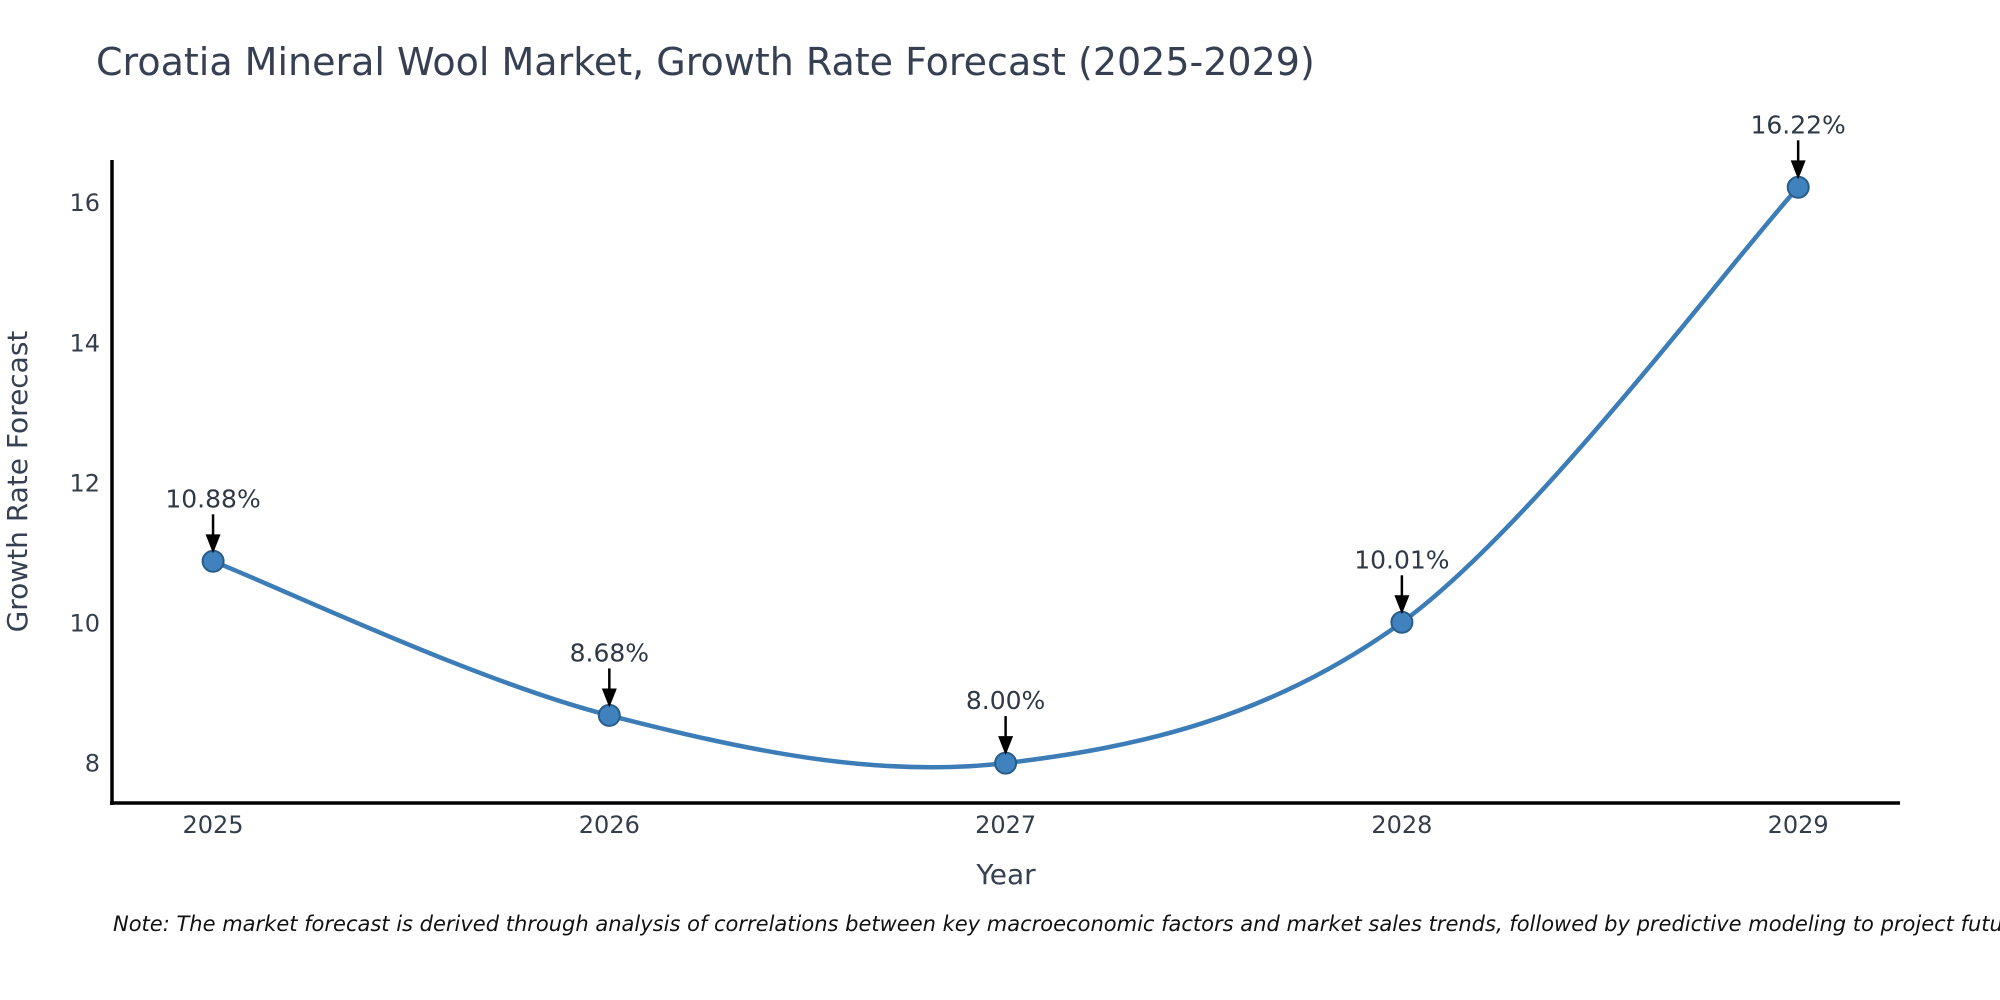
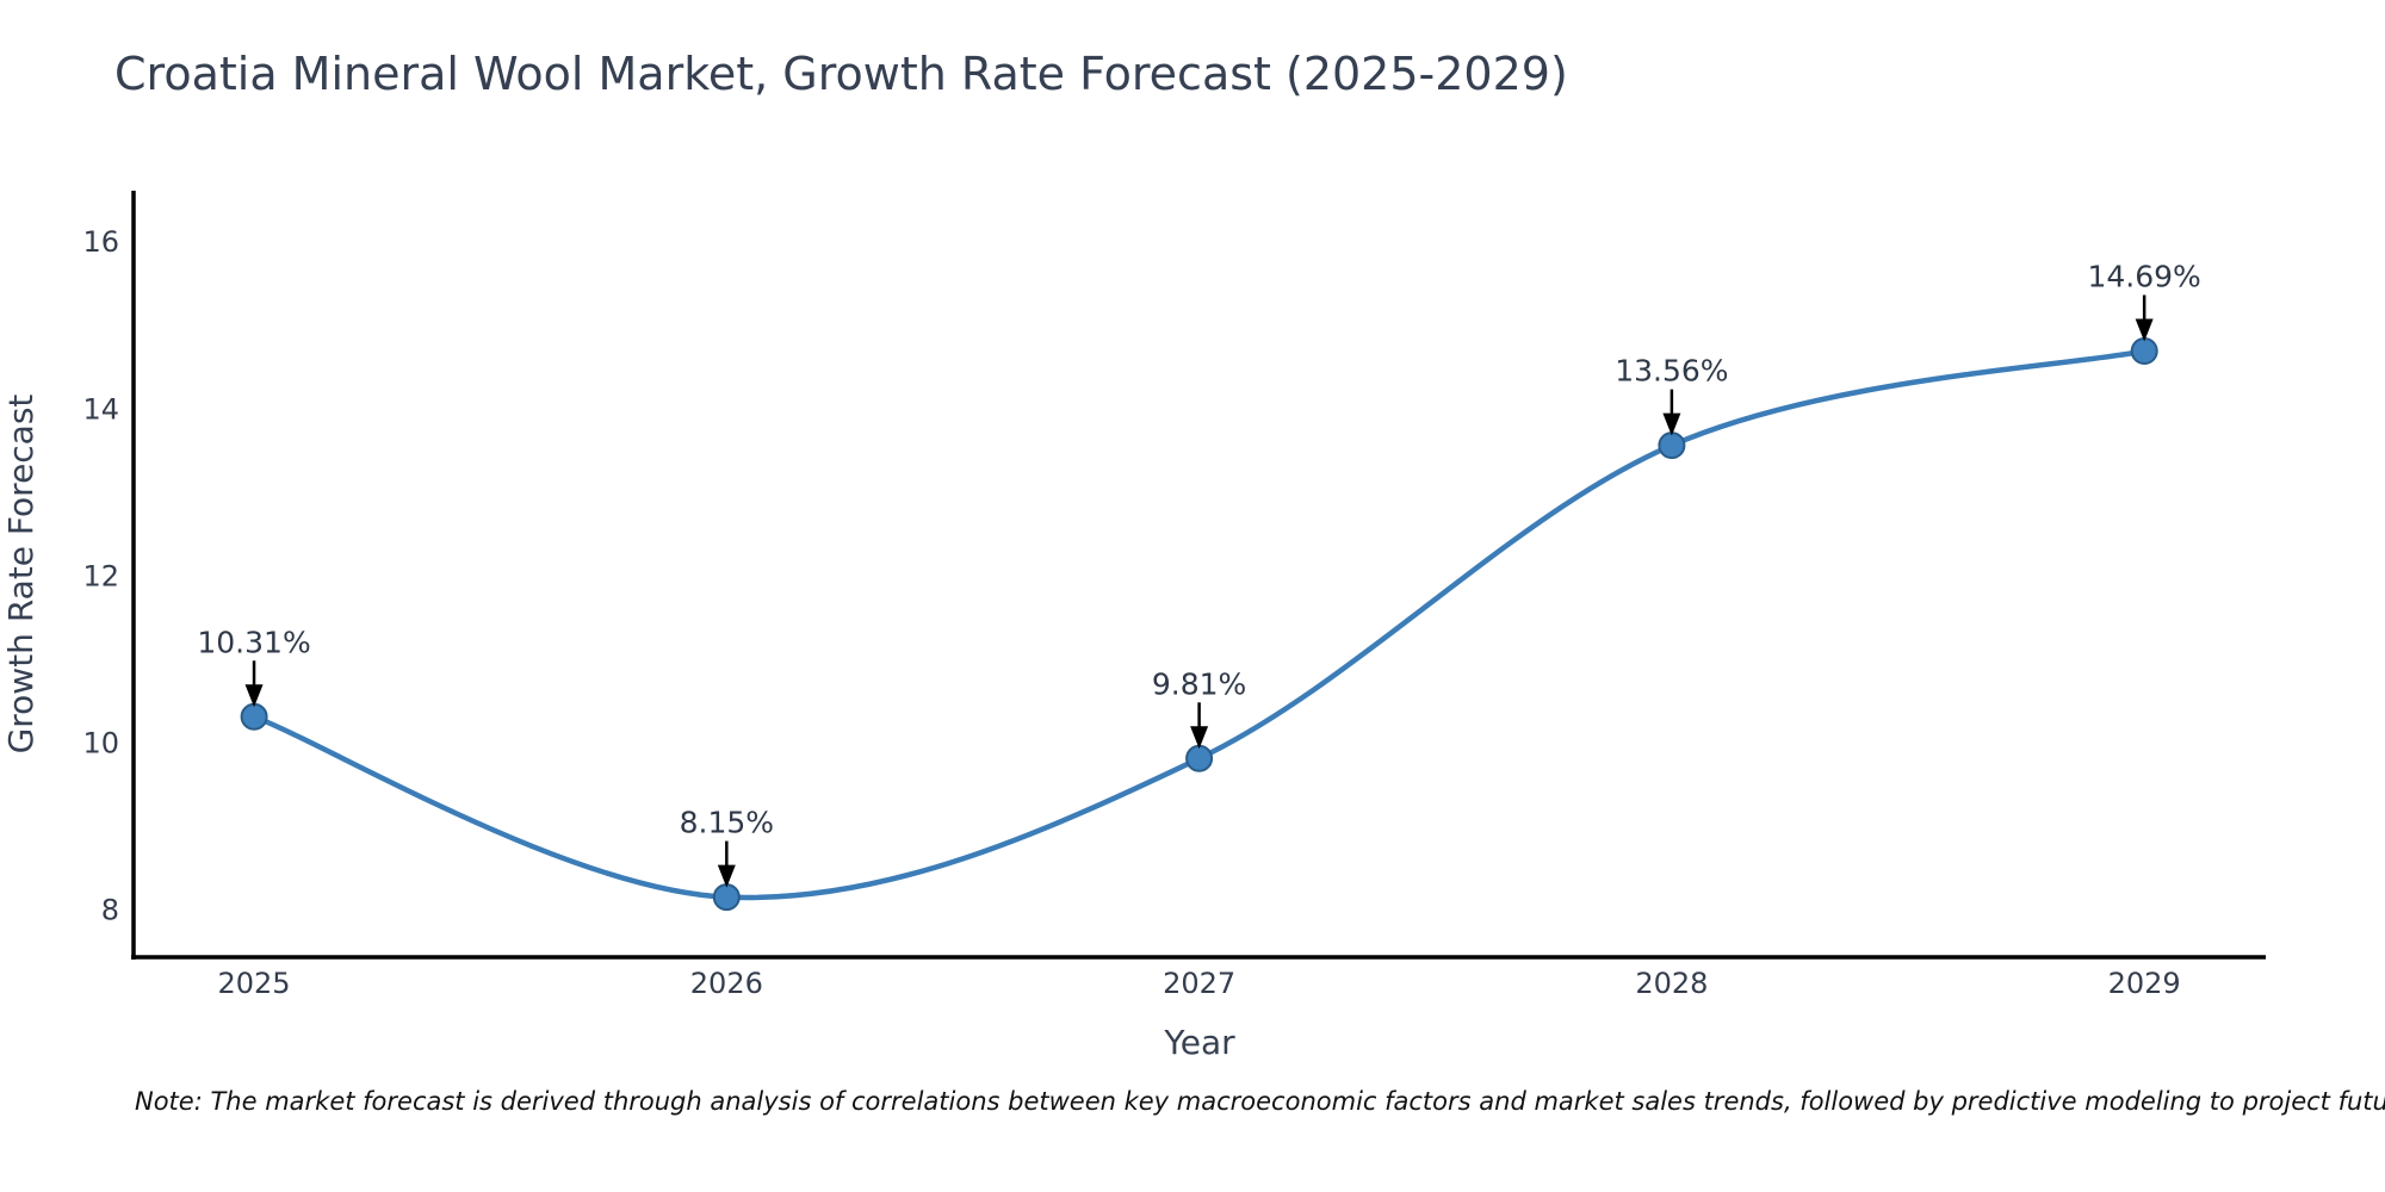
2025: 10.88% -> 10.31%
2026: 8.68% -> 8.15%
2027: 8.00% -> 9.81%
2028: 10.01% -> 13.56%
2029: 16.22% -> 14.69%
